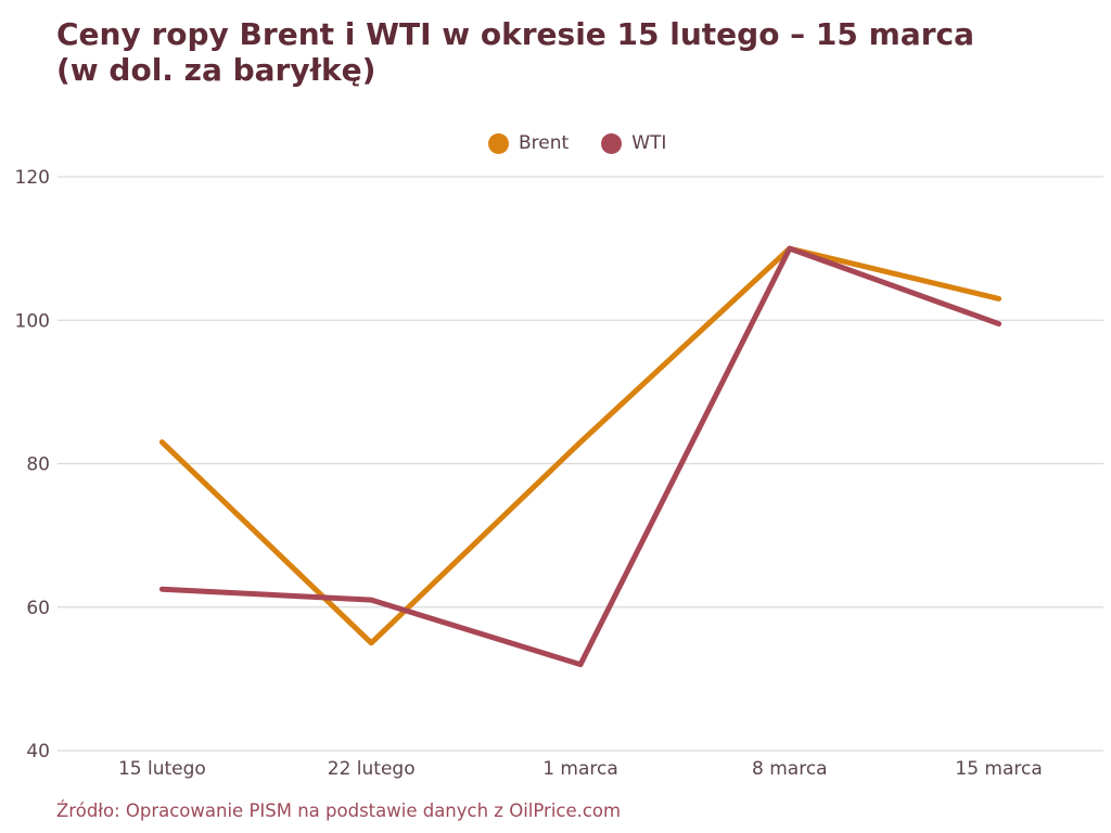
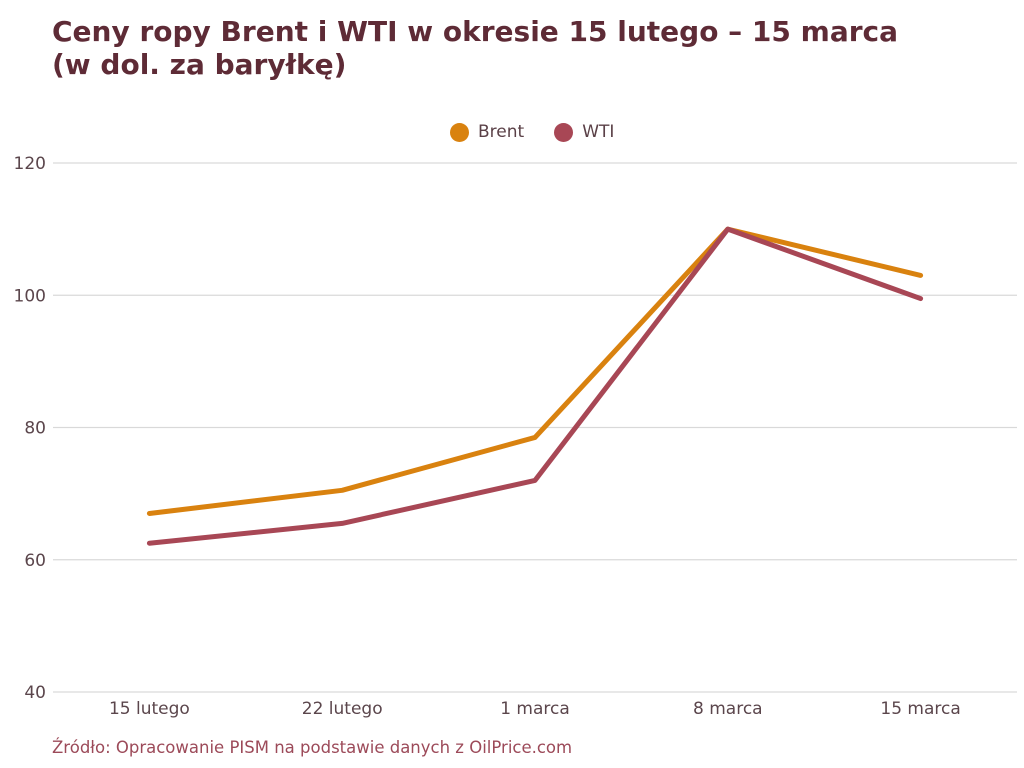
Brent/15 lutego: 83 -> 67
Brent/22 lutego: 55 -> 70
WTI/22 lutego: 61 -> 66
Brent/1 marca: 83 -> 78
WTI/1 marca: 52 -> 72
